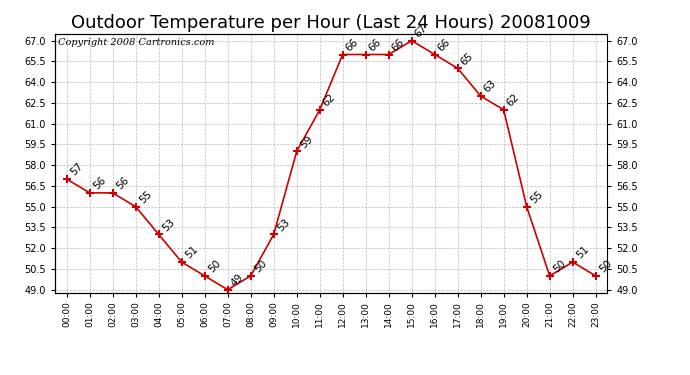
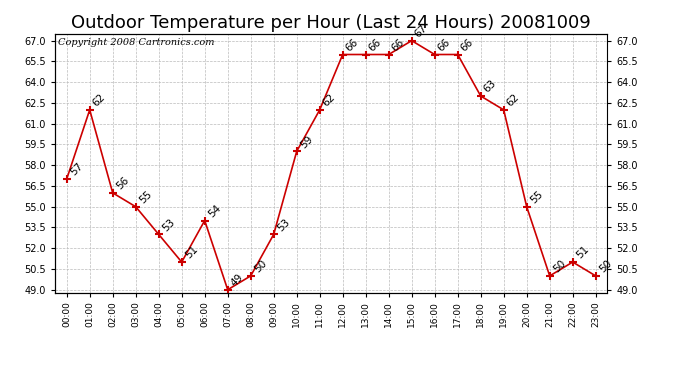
01:00: 56 -> 62
06:00: 50 -> 54
17:00: 65 -> 66
